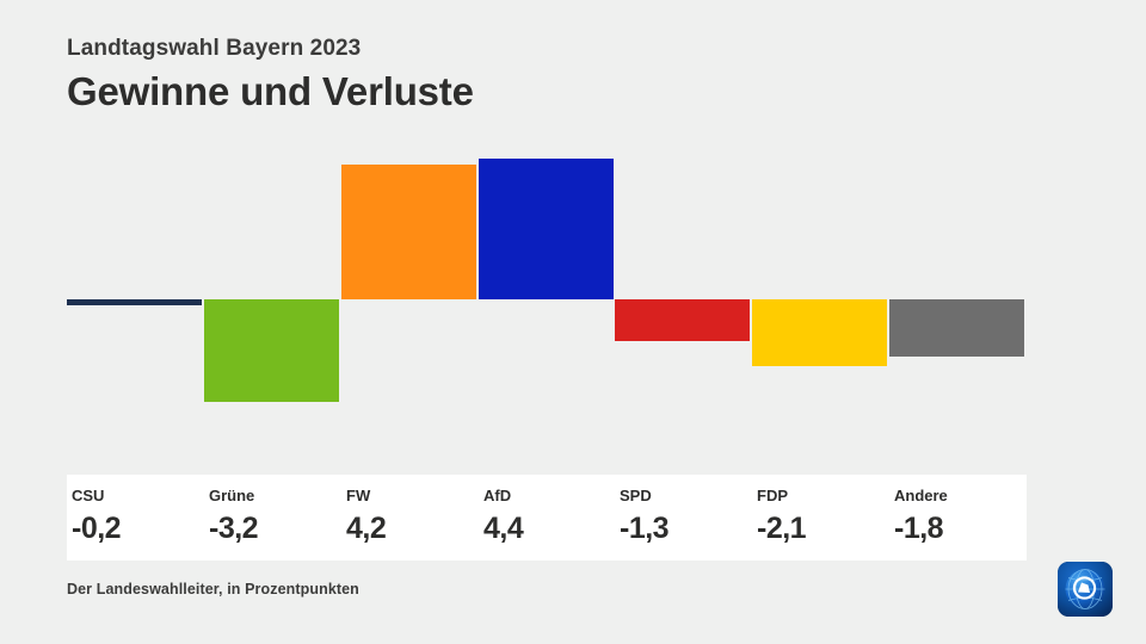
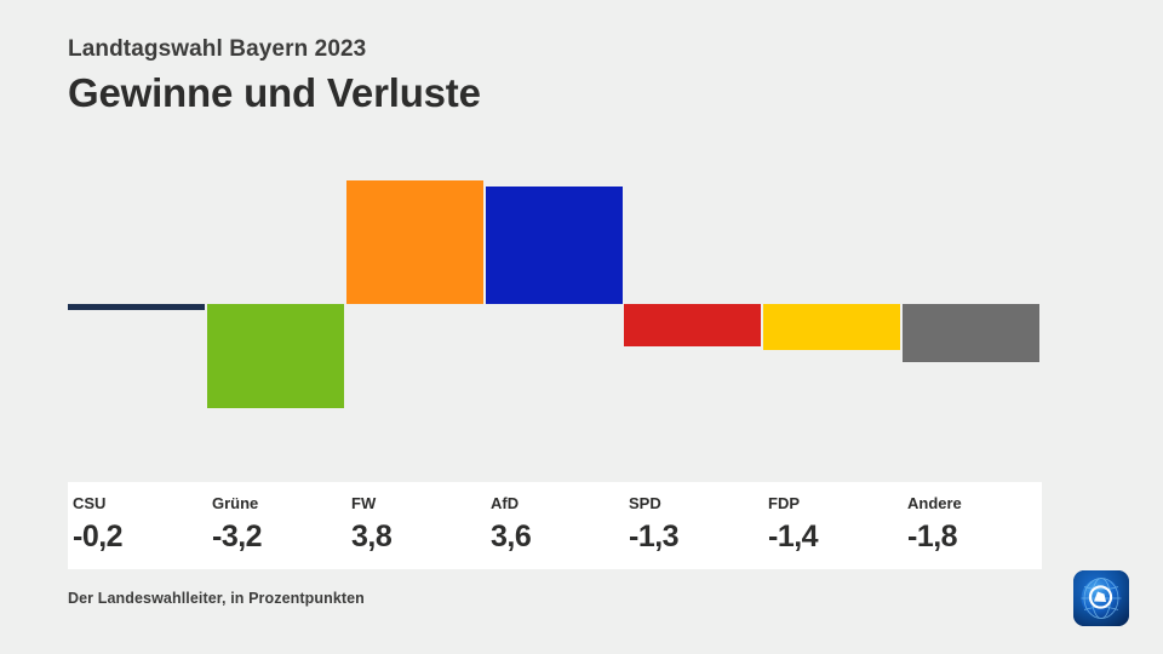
FW: 4,2 -> 3,8
AfD: 4,4 -> 3,6
FDP: -2,1 -> -1,4
